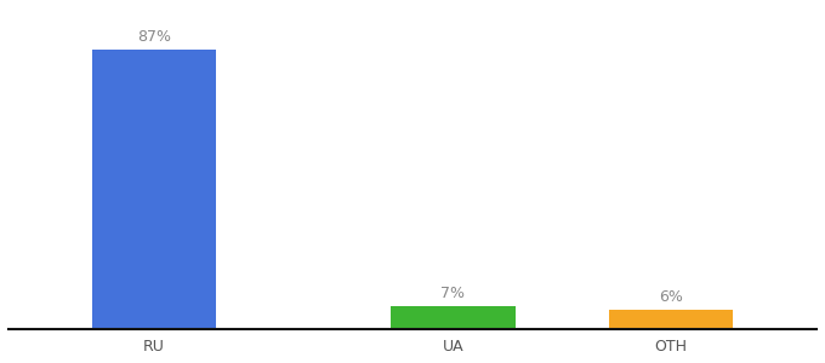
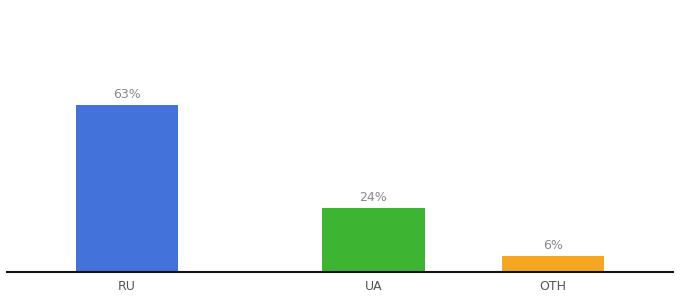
RU: 87% -> 63%
UA: 7% -> 24%
